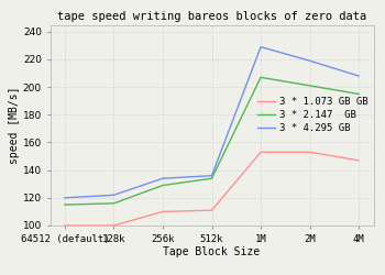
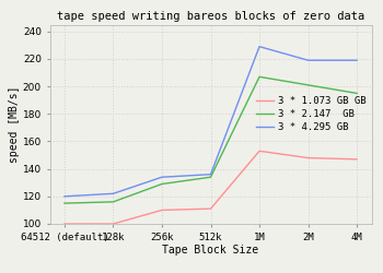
3 * 1.073 GB GB/2M: 153 -> 148
3 * 4.295 GB/4M: 208 -> 219
